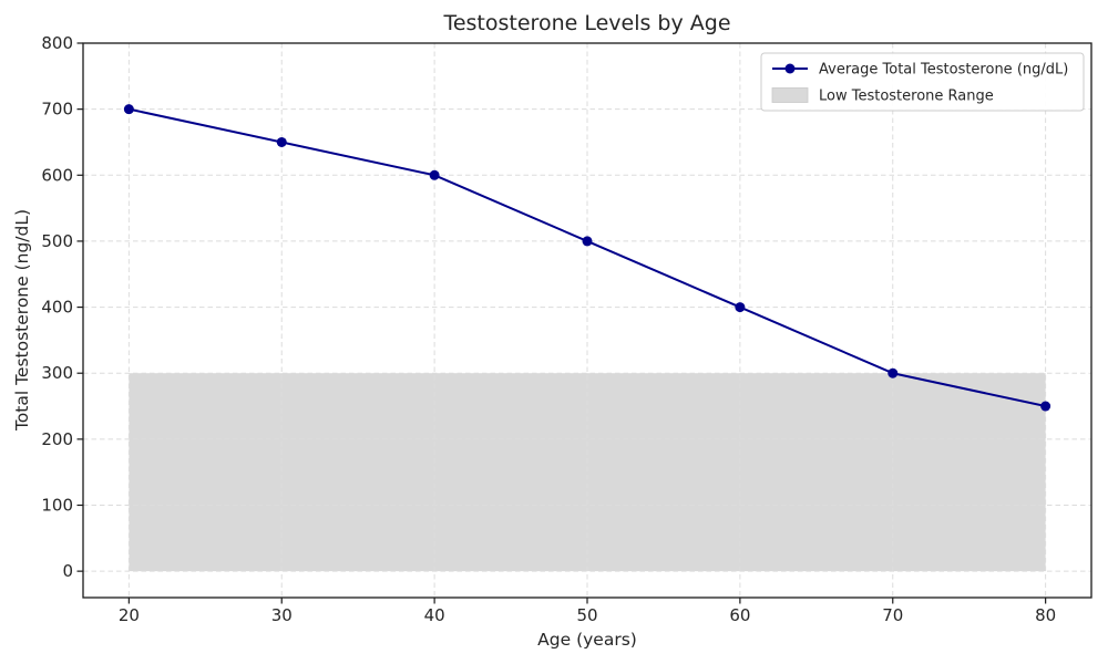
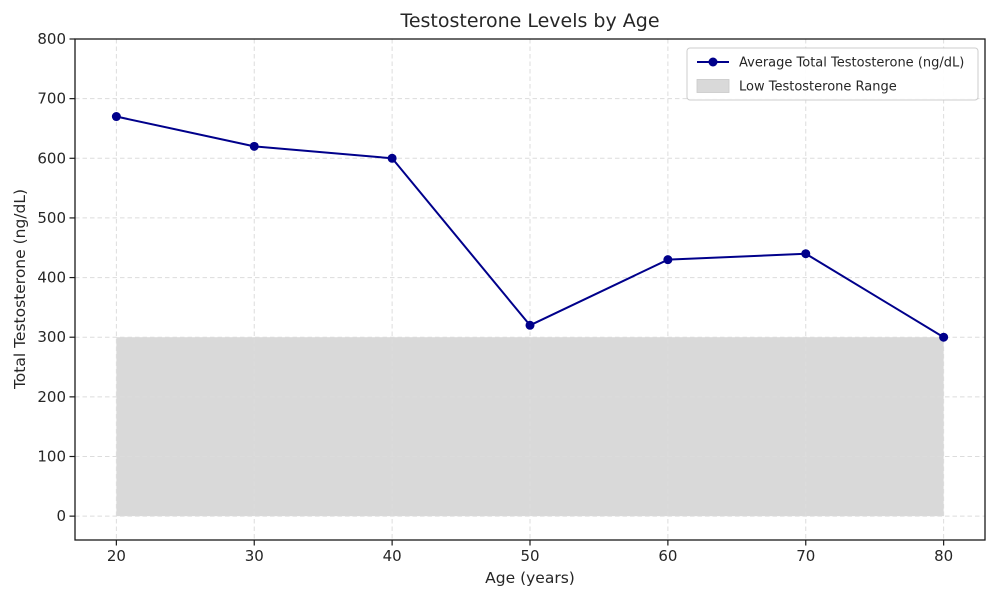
20: 700 -> 670
30: 650 -> 620
50: 500 -> 320
60: 400 -> 430
70: 300 -> 440
80: 250 -> 300
